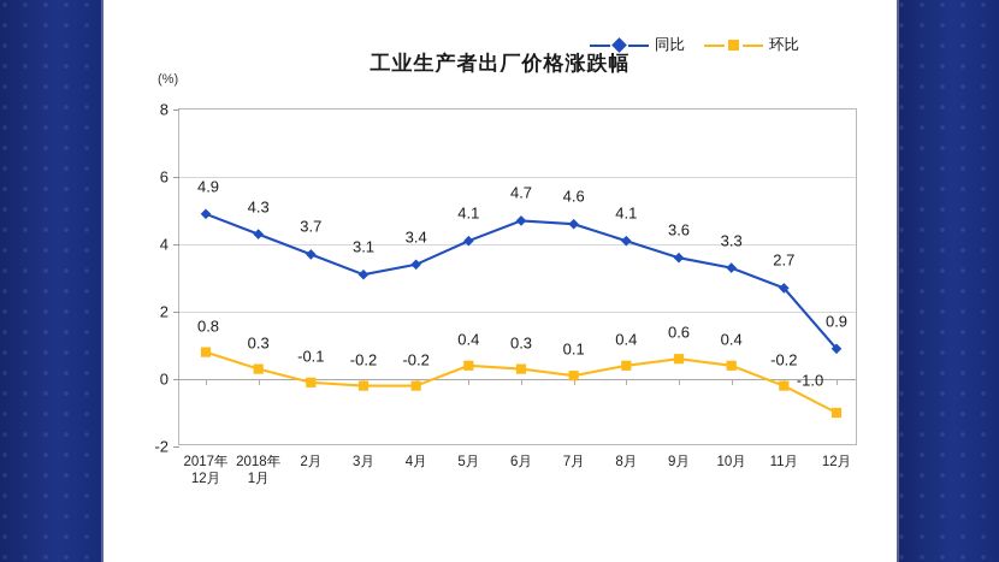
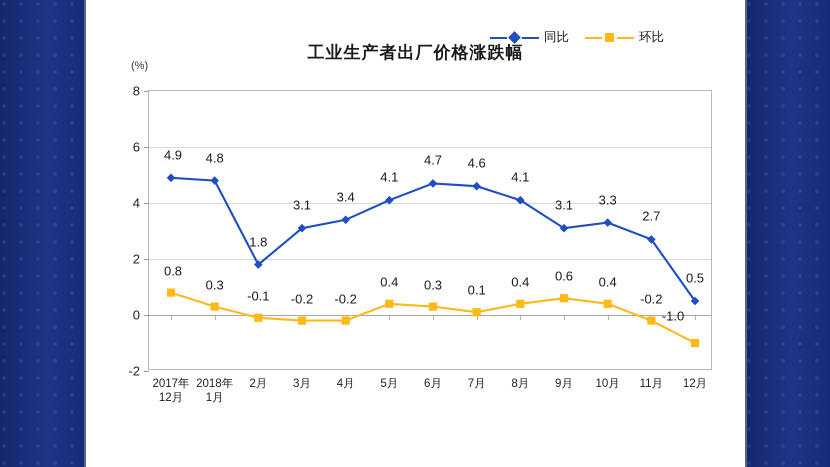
同比/2018年 1月: 4.3 -> 4.8
同比/2月: 3.7 -> 1.8
同比/9月: 3.6 -> 3.1
同比/12月: 0.9 -> 0.5
